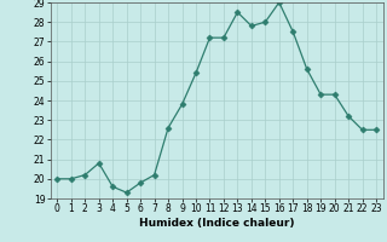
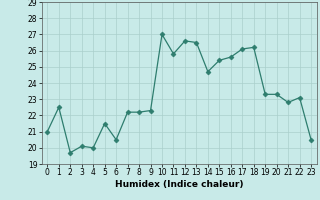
0: 20.0 -> 21.0
1: 20.0 -> 22.5
2: 20.2 -> 19.7
3: 20.8 -> 20.1
4: 19.6 -> 20.0
5: 19.3 -> 21.5
6: 19.8 -> 20.5
7: 20.2 -> 22.2
8: 22.6 -> 22.2
9: 23.8 -> 22.3
10: 25.4 -> 27.0
11: 27.2 -> 25.8
12: 27.2 -> 26.6
13: 28.5 -> 26.5
14: 27.8 -> 24.7
15: 28.0 -> 25.4
16: 29.0 -> 25.6
17: 27.5 -> 26.1
18: 25.6 -> 26.2
19: 24.3 -> 23.3
20: 24.3 -> 23.3
21: 23.2 -> 22.8
22: 22.5 -> 23.1
23: 22.5 -> 20.5
